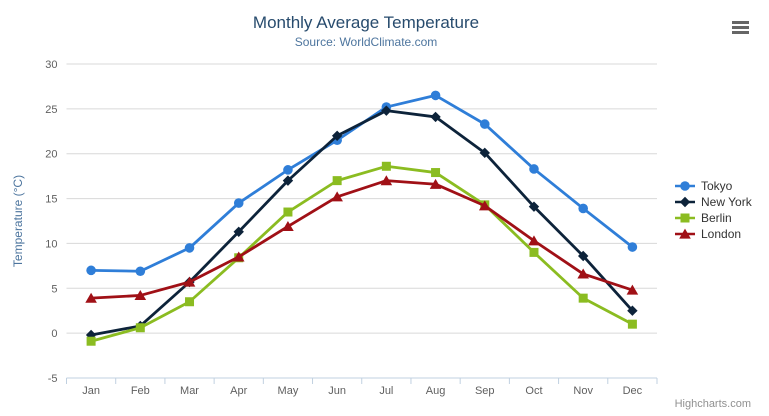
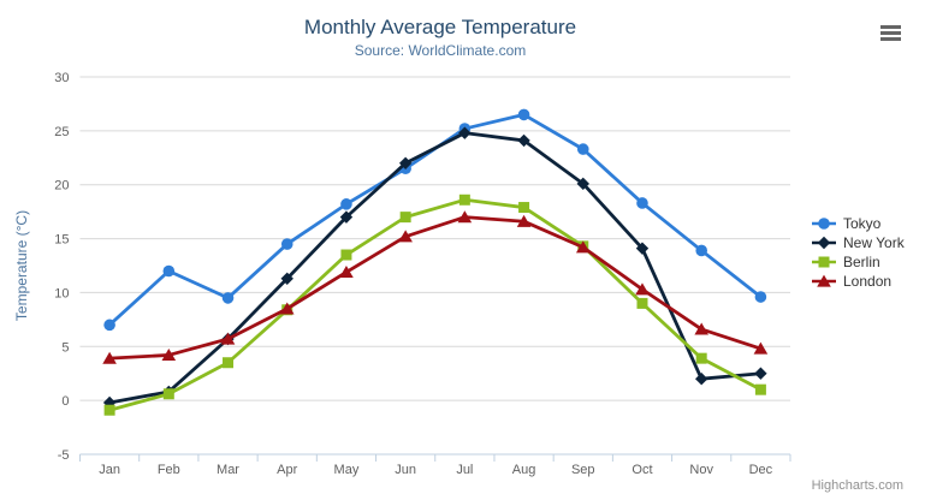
Tokyo/Feb: 7 -> 12
New York/Nov: 9 -> 2
